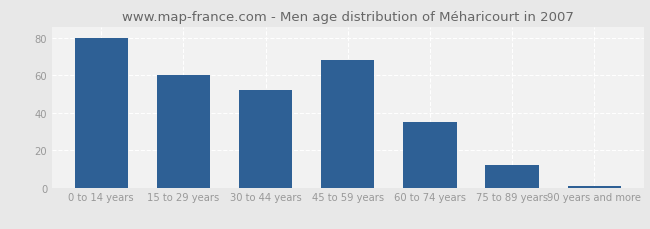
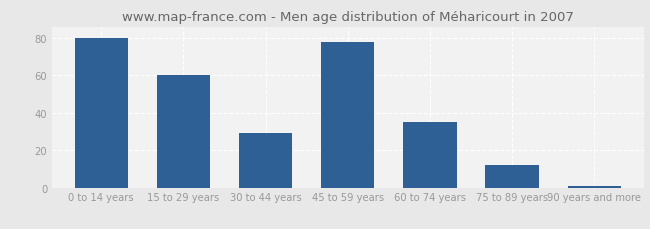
30 to 44 years: 52 -> 29
45 to 59 years: 68 -> 78
